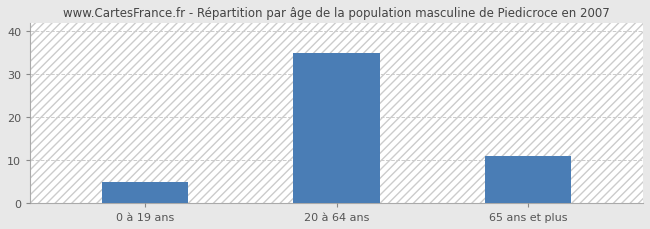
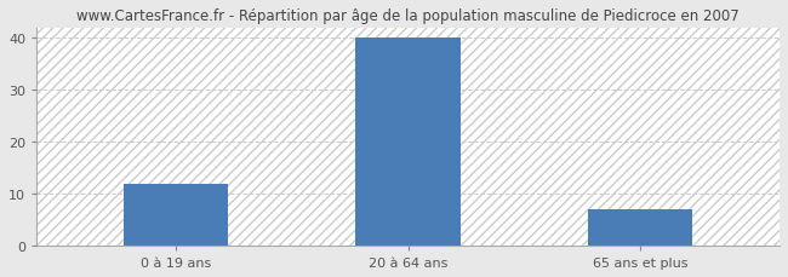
0 à 19 ans: 5 -> 12
20 à 64 ans: 35 -> 40
65 ans et plus: 11 -> 7
